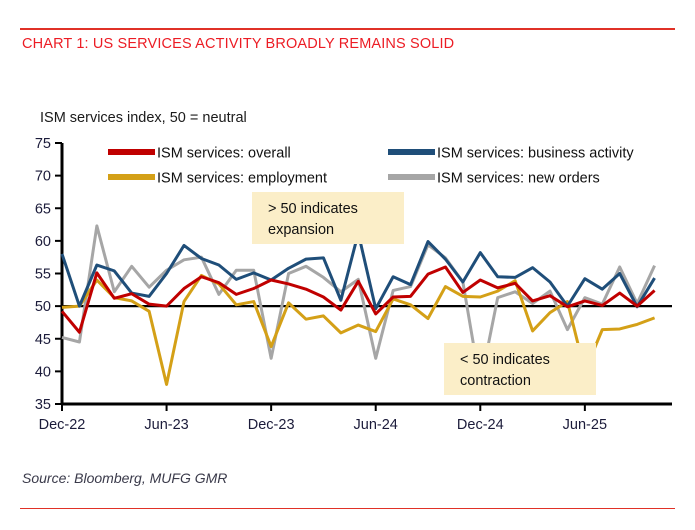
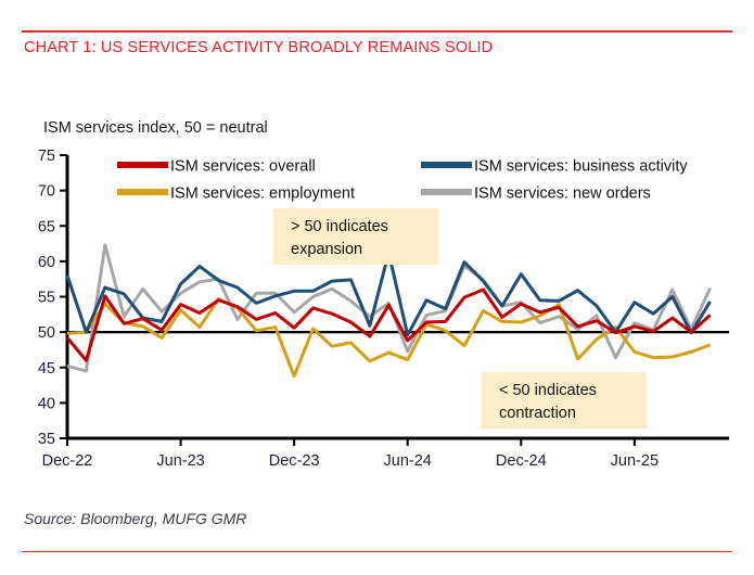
ISM services: overall/Jun-23: 50 -> 54
ISM services: employment/Jun-23: 38 -> 53
ISM services: business activity/Jun-23: 55 -> 57
ISM services: overall/Dec-23: 54 -> 51
ISM services: business activity/Dec-23: 54 -> 56
ISM services: new orders/Dec-23: 42 -> 53
ISM services: new orders/Jun-24: 42 -> 47
ISM services: new orders/Dec-24: 38 -> 54
ISM services: employment/Jun-25: 40 -> 47
